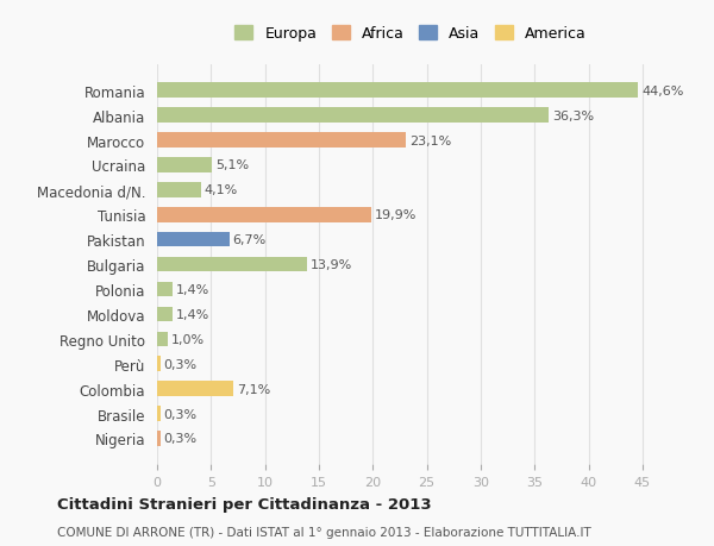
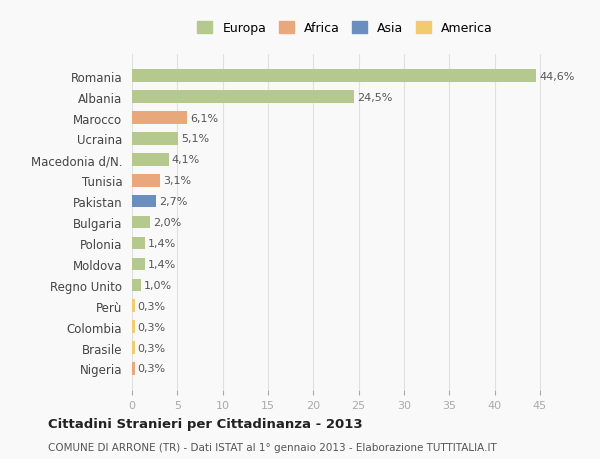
Albania: 36,3% -> 24,5%
Marocco: 23,1% -> 6,1%
Tunisia: 19,9% -> 3,1%
Pakistan: 6,7% -> 2,7%
Bulgaria: 13,9% -> 2,0%
Colombia: 7,1% -> 0,3%
